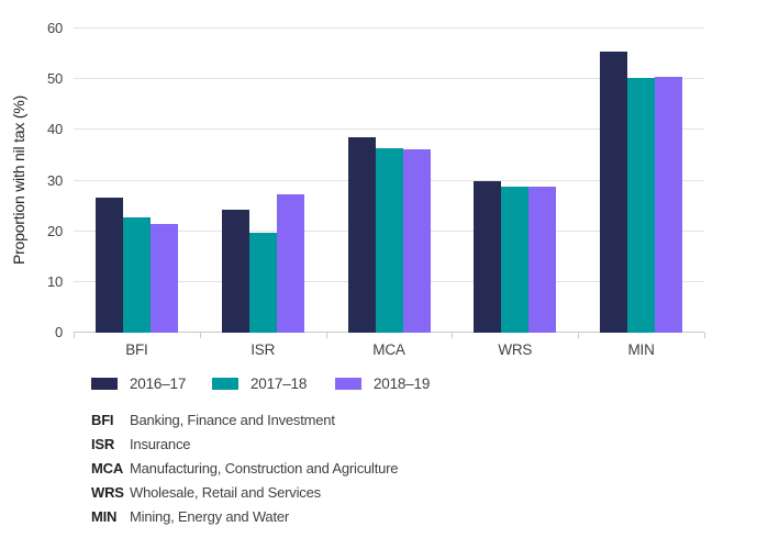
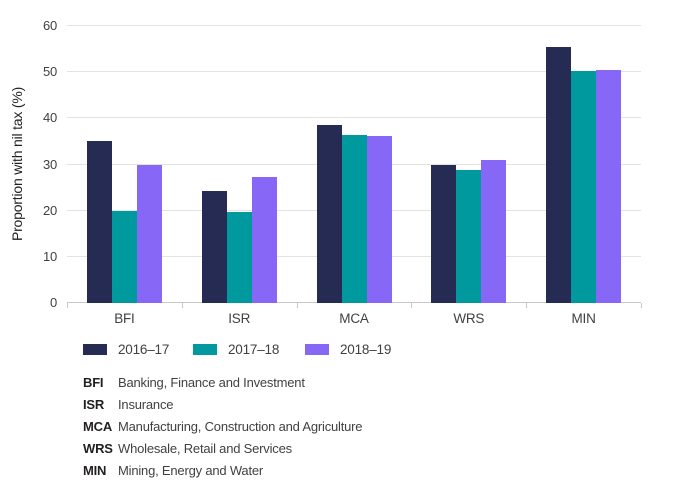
2016–17/BFI: 27 -> 35
2017–18/BFI: 23 -> 20
2018–19/BFI: 21 -> 30
2018–19/WRS: 29 -> 31
